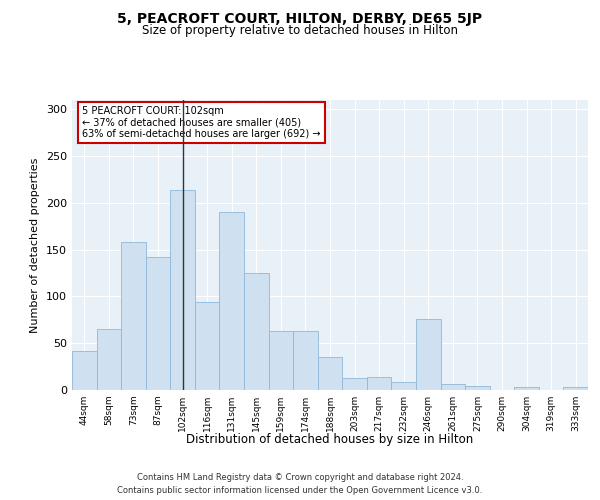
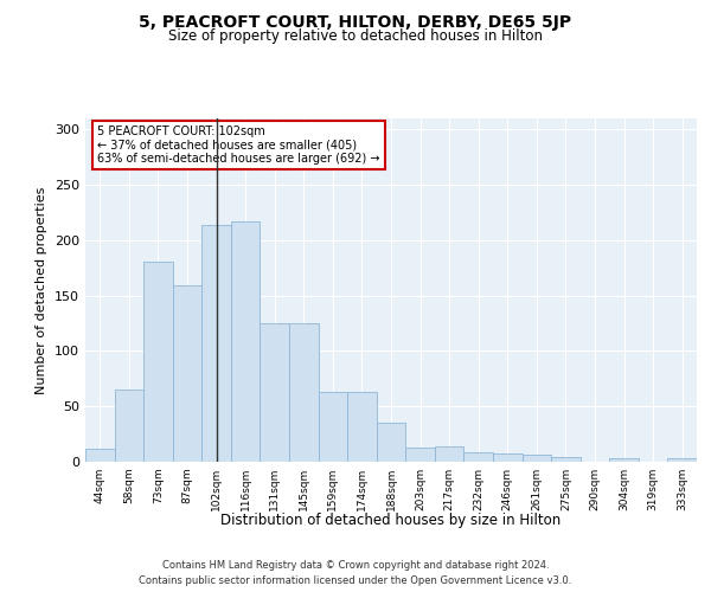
44sqm: 42 -> 12
73sqm: 158 -> 181
87sqm: 142 -> 159
116sqm: 94 -> 217
131sqm: 190 -> 125
246sqm: 76 -> 8
